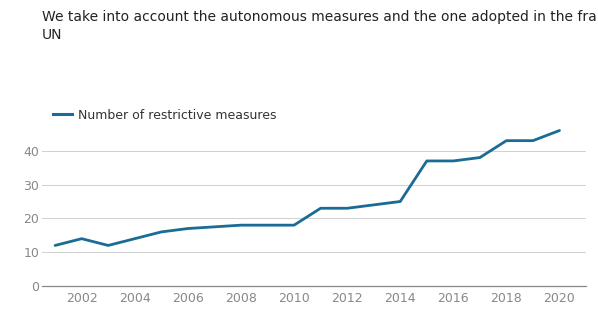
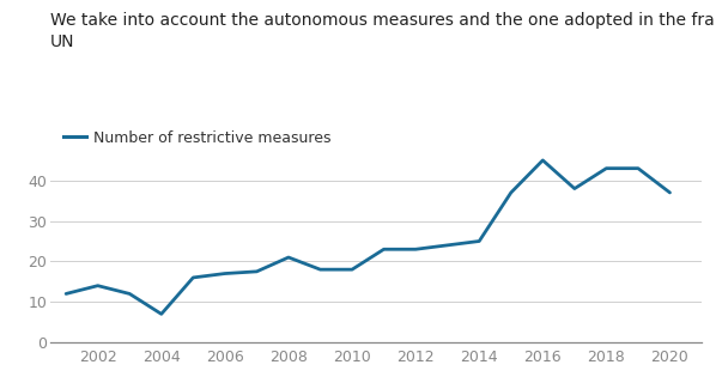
2004: 14.0 -> 7.0
2008: 18.0 -> 21.0
2016: 37.0 -> 45.0
2020: 46.0 -> 37.0
